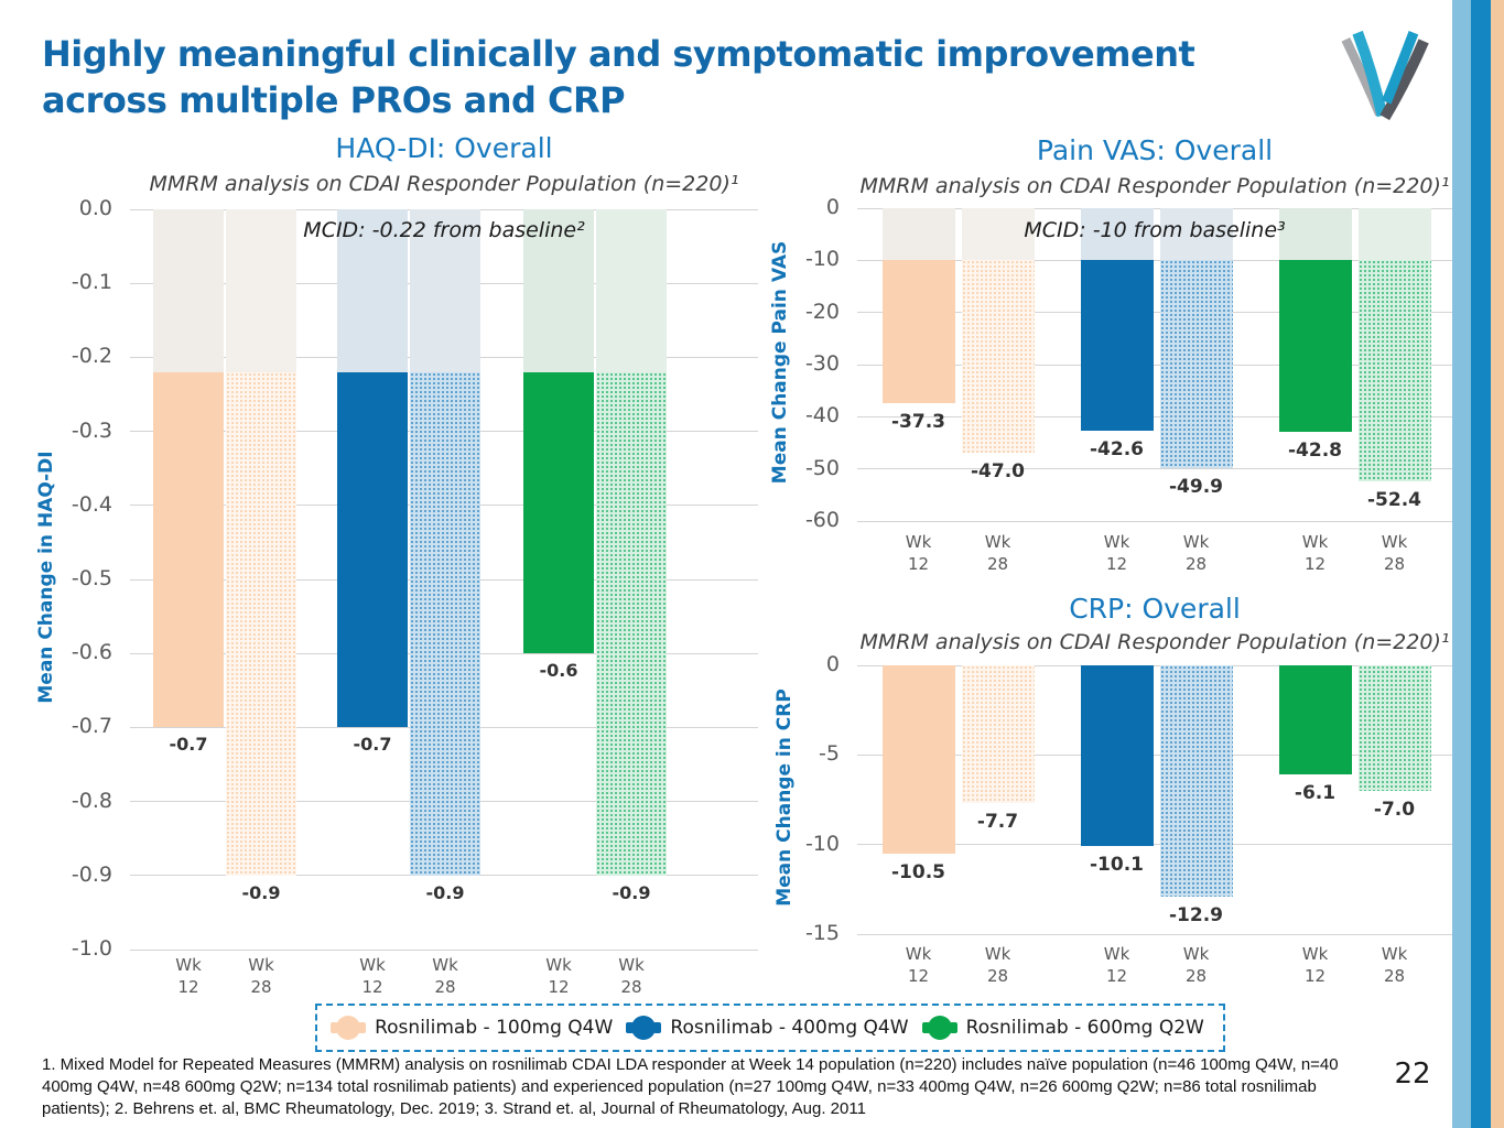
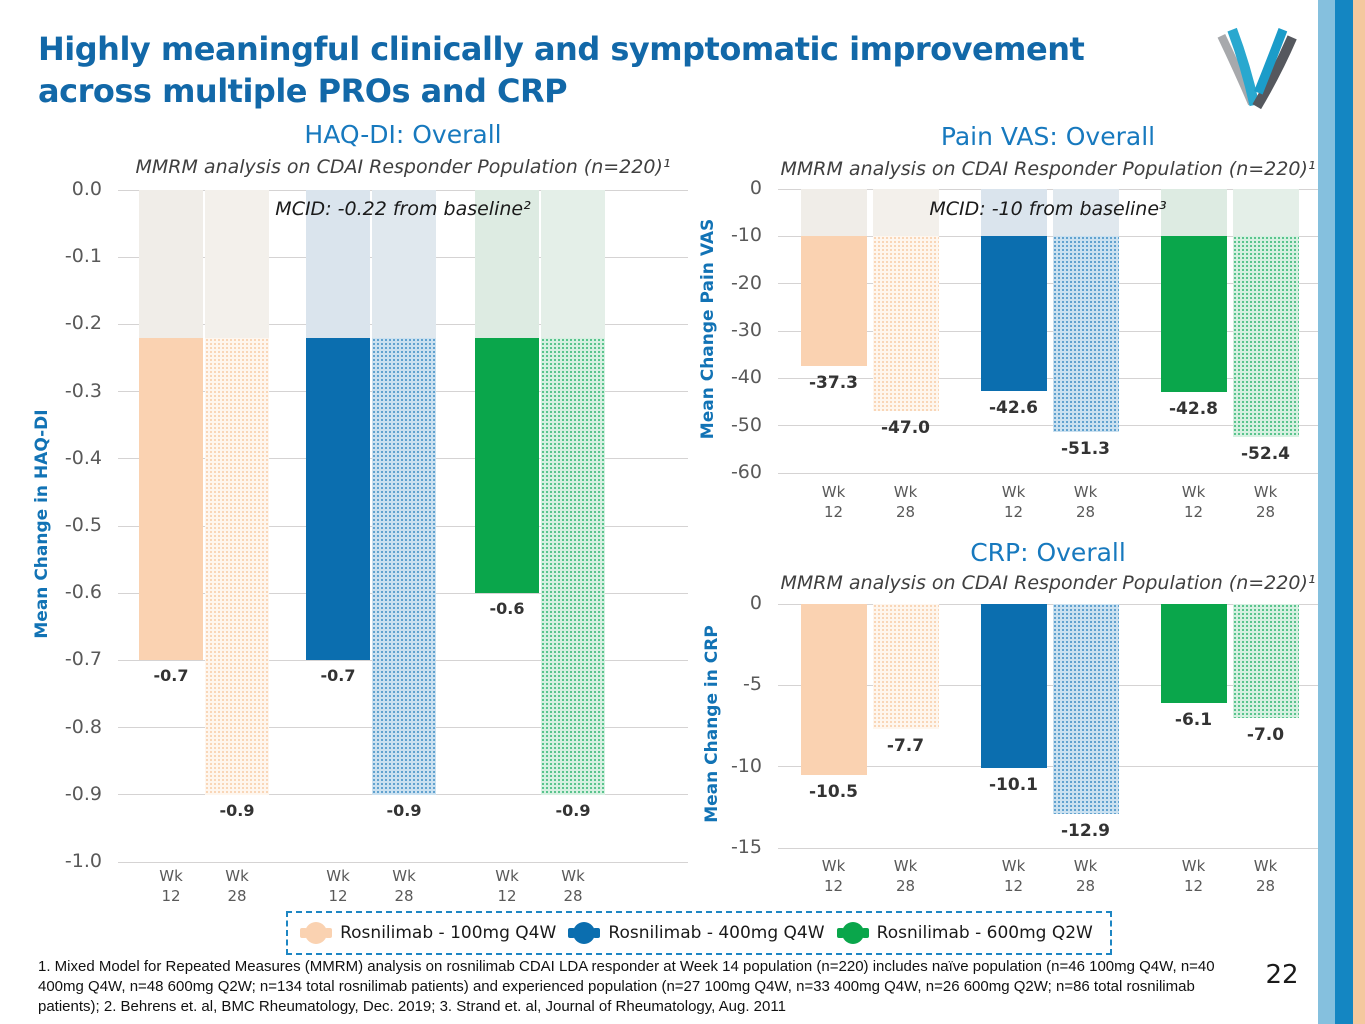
Pain VAS: Overall/Rosnilimab - 400mg Q4W/Wk 28: -49.9 -> -51.3
